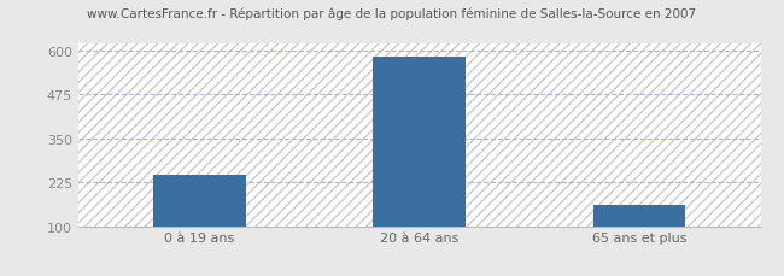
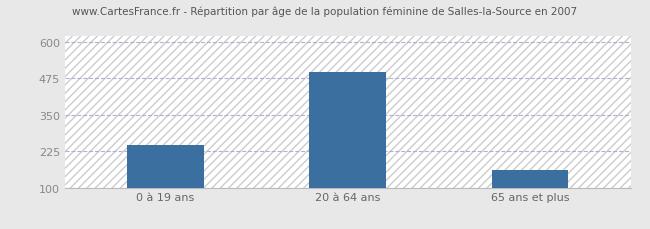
20 à 64 ans: 583 -> 495
